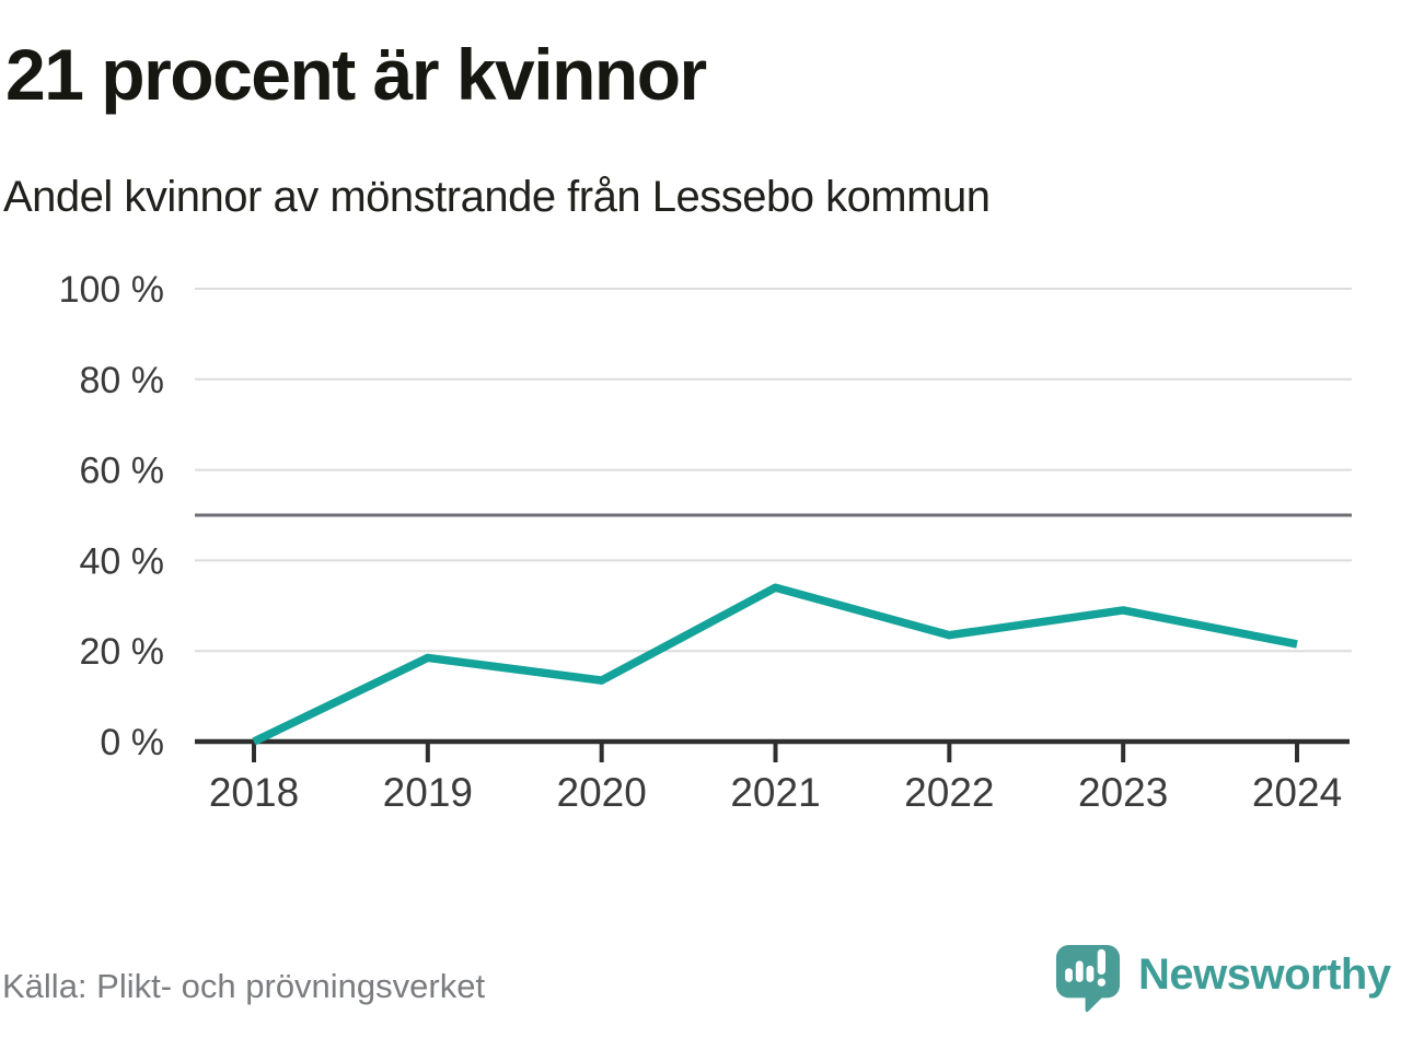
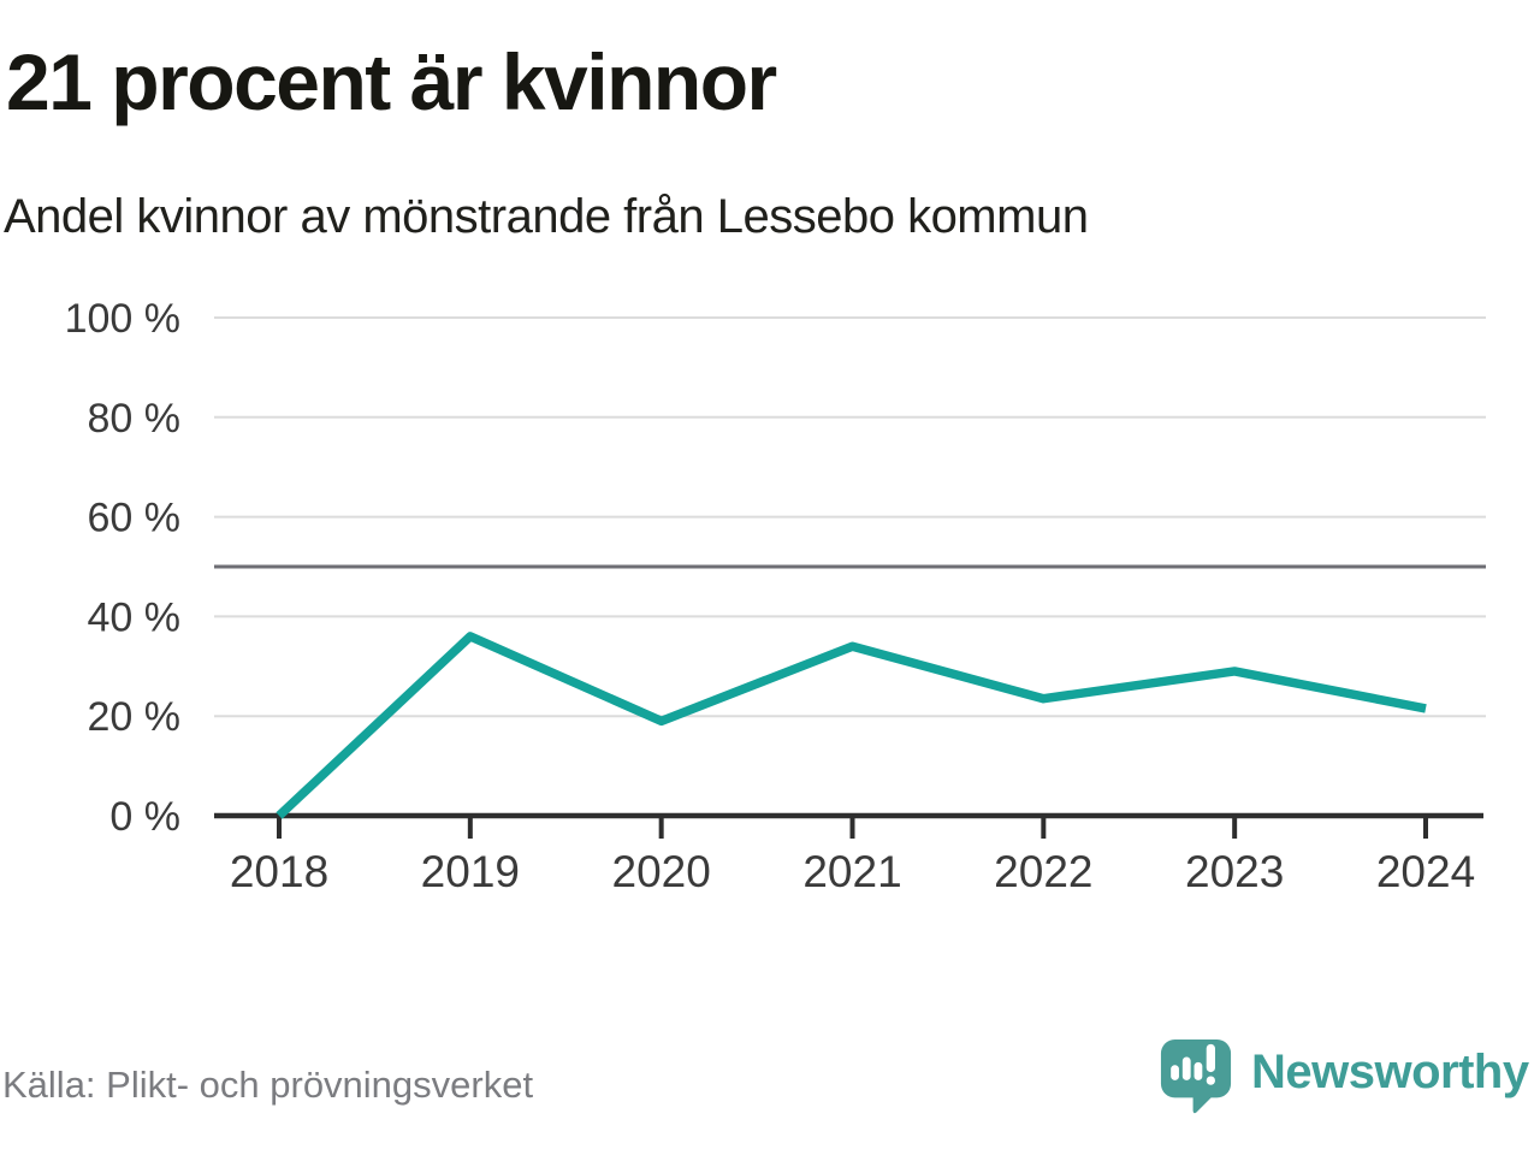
2019: 18% -> 36%
2020: 14% -> 19%
